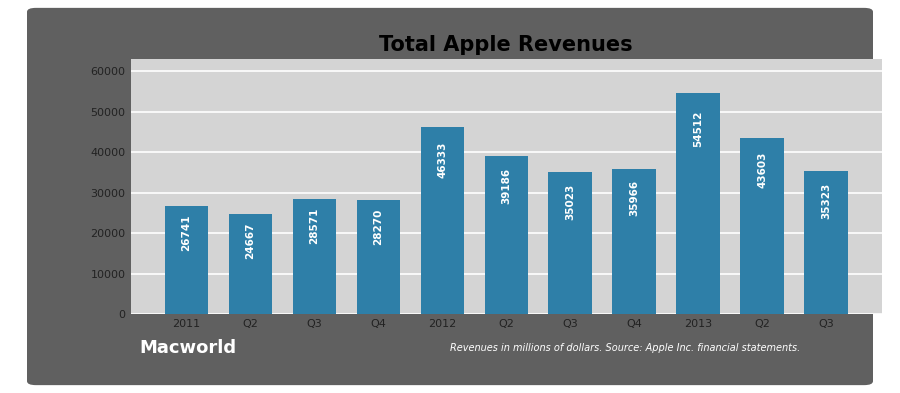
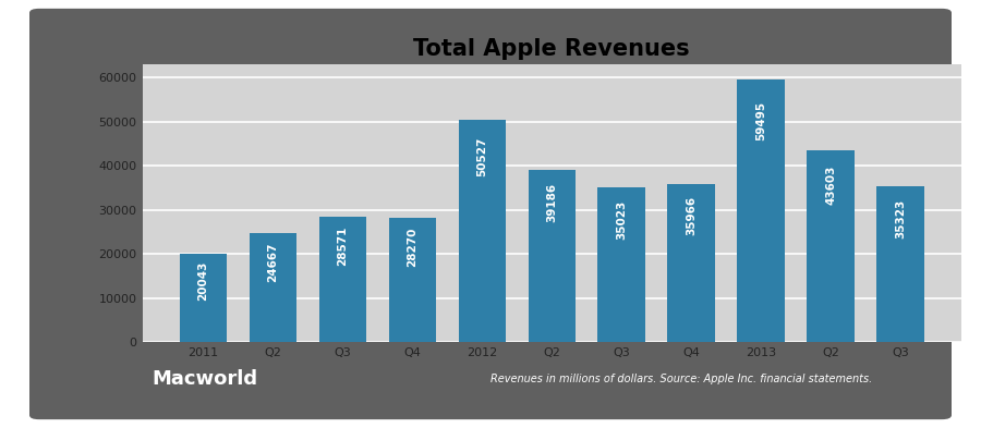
2011: 26741 -> 20043
2012: 46333 -> 50527
2013: 54512 -> 59495
